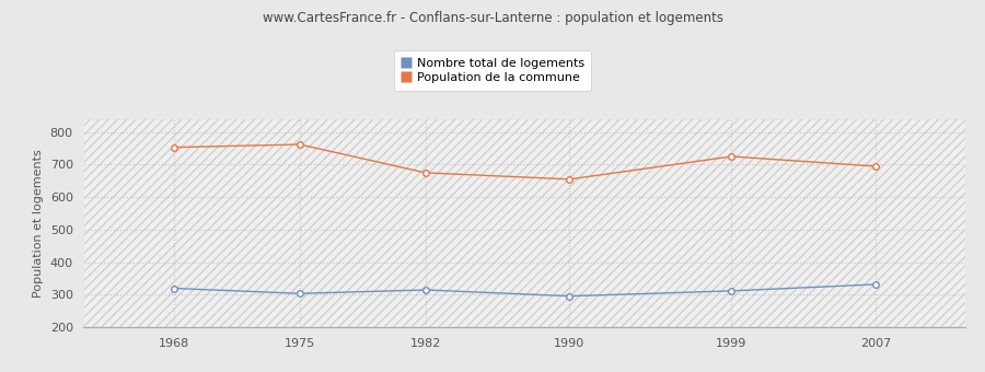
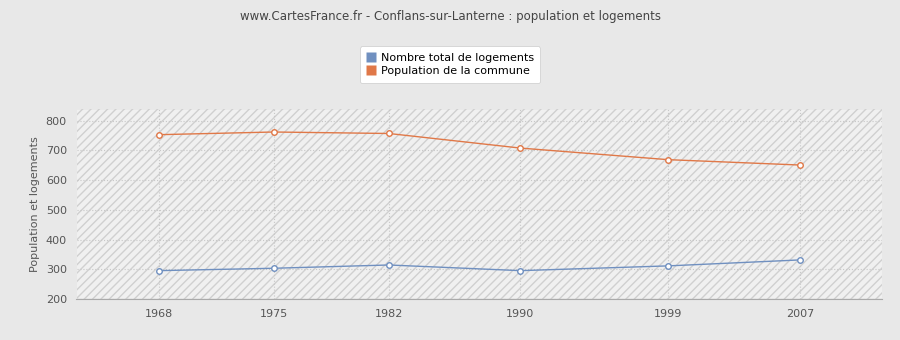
Nombre total de logements/1968: 320 -> 296
Population de la commune/1982: 675 -> 757
Population de la commune/1990: 655 -> 708
Population de la commune/1999: 725 -> 669
Population de la commune/2007: 695 -> 651
